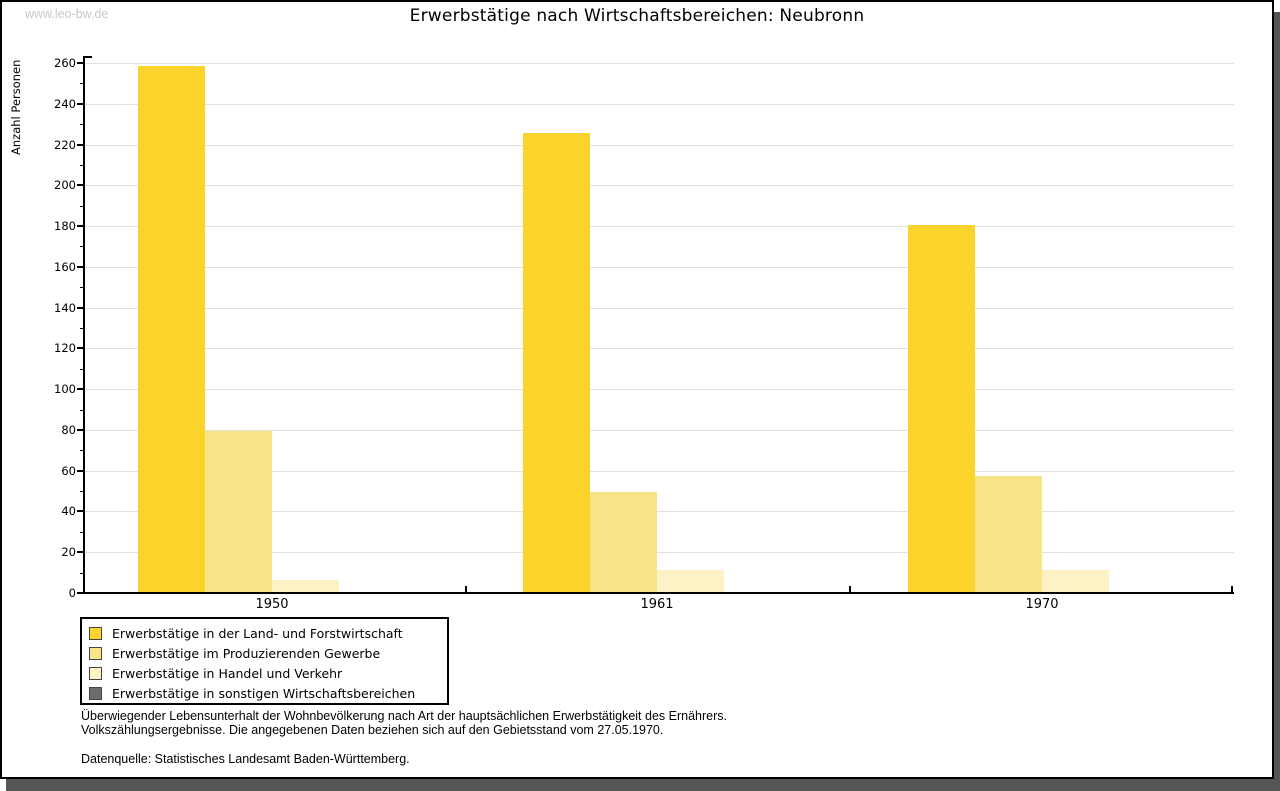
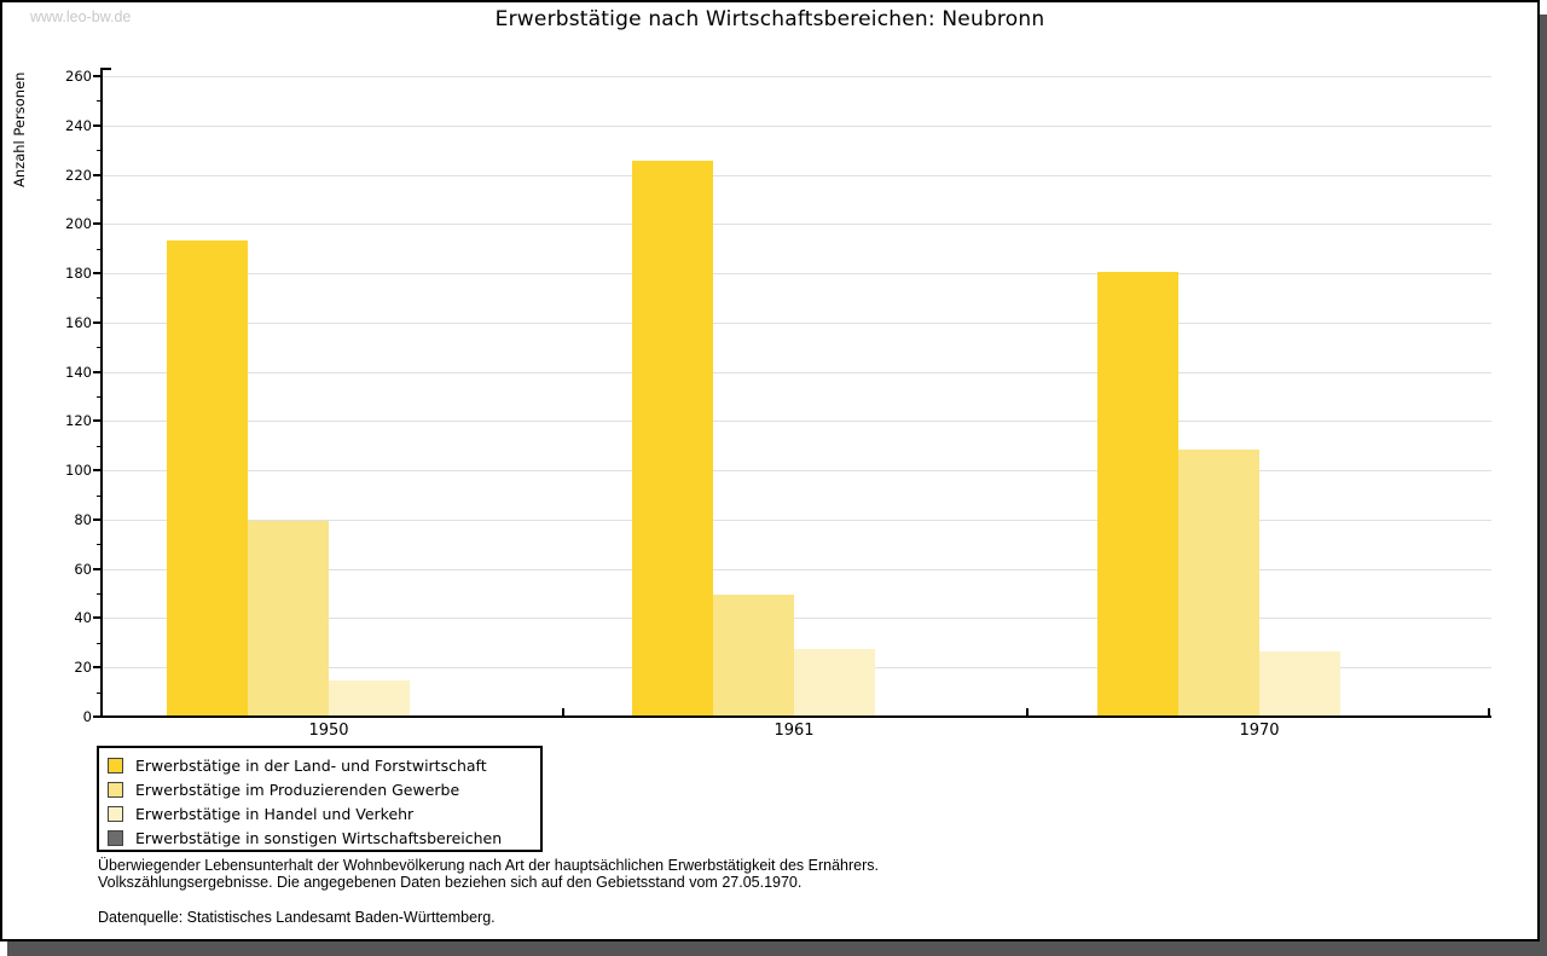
Erwerbstätige in der Land- und Forstwirtschaft/1950: 258 -> 193
Erwerbstätige in Handel und Verkehr/1950: 6 -> 14
Erwerbstätige in Handel und Verkehr/1961: 11 -> 27
Erwerbstätige in sonstigen Wirtschaftsbereichen/1961: 28 -> 40
Erwerbstätige im Produzierenden Gewerbe/1970: 57 -> 108
Erwerbstätige in Handel und Verkehr/1970: 11 -> 26
Erwerbstätige in sonstigen Wirtschaftsbereichen/1970: 27 -> 41
